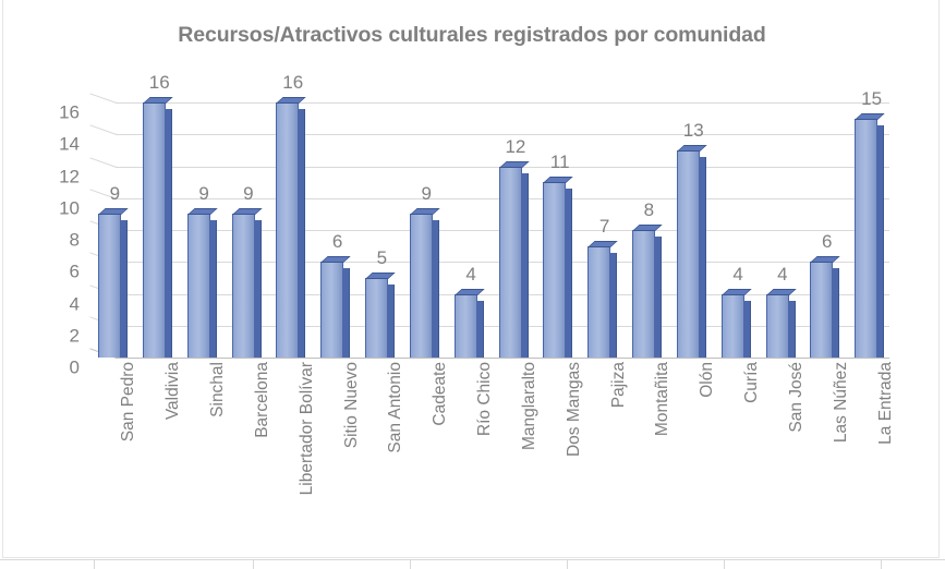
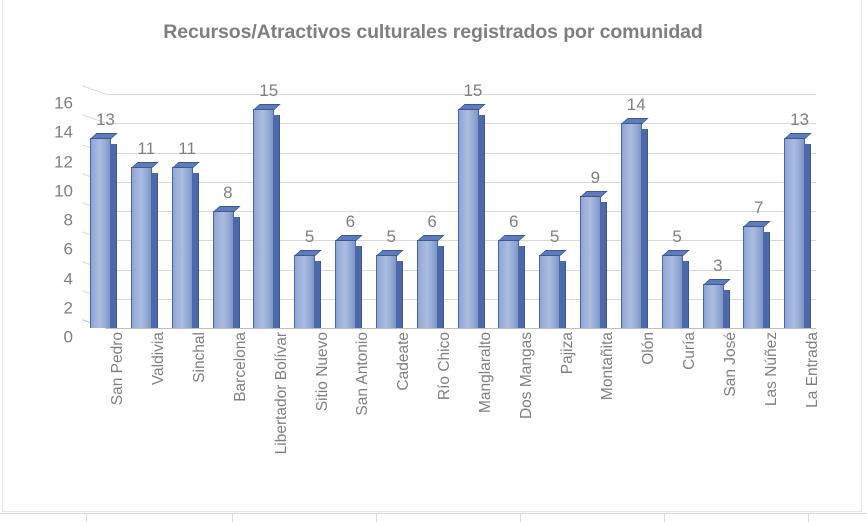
San Pedro: 9 -> 13
Valdivia: 16 -> 11
Sinchal: 9 -> 11
Barcelona: 9 -> 8
Libertador Bolívar: 16 -> 15
Sitio Nuevo: 6 -> 5
San Antonio: 5 -> 6
Cadeate: 9 -> 5
Río Chico: 4 -> 6
Manglaralto: 12 -> 15
Dos Mangas: 11 -> 6
Pajiza: 7 -> 5
Montañita: 8 -> 9
Olón: 13 -> 14
Curía: 4 -> 5
San José: 4 -> 3
Las Núñez: 6 -> 7
La Entrada: 15 -> 13
